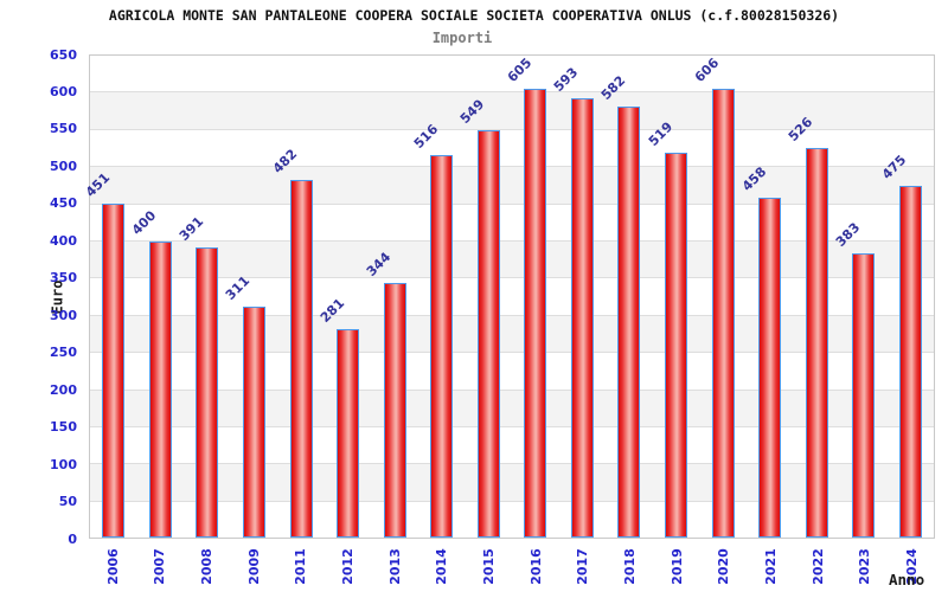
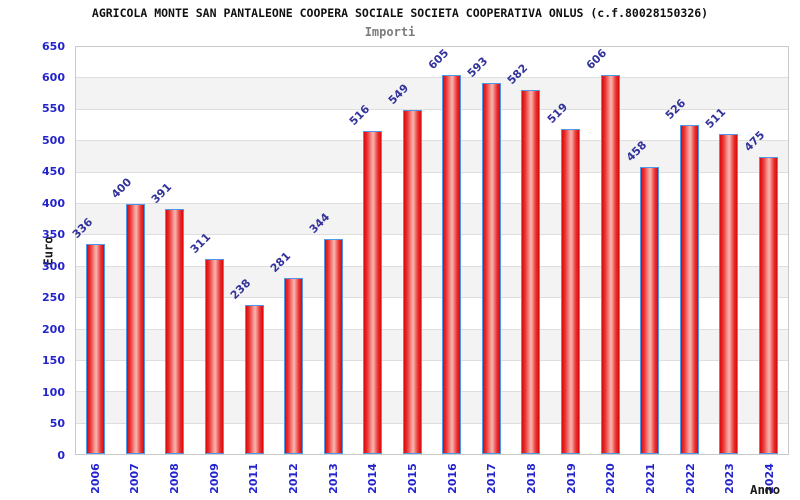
2006: 451 -> 336
2011: 482 -> 238
2023: 383 -> 511
